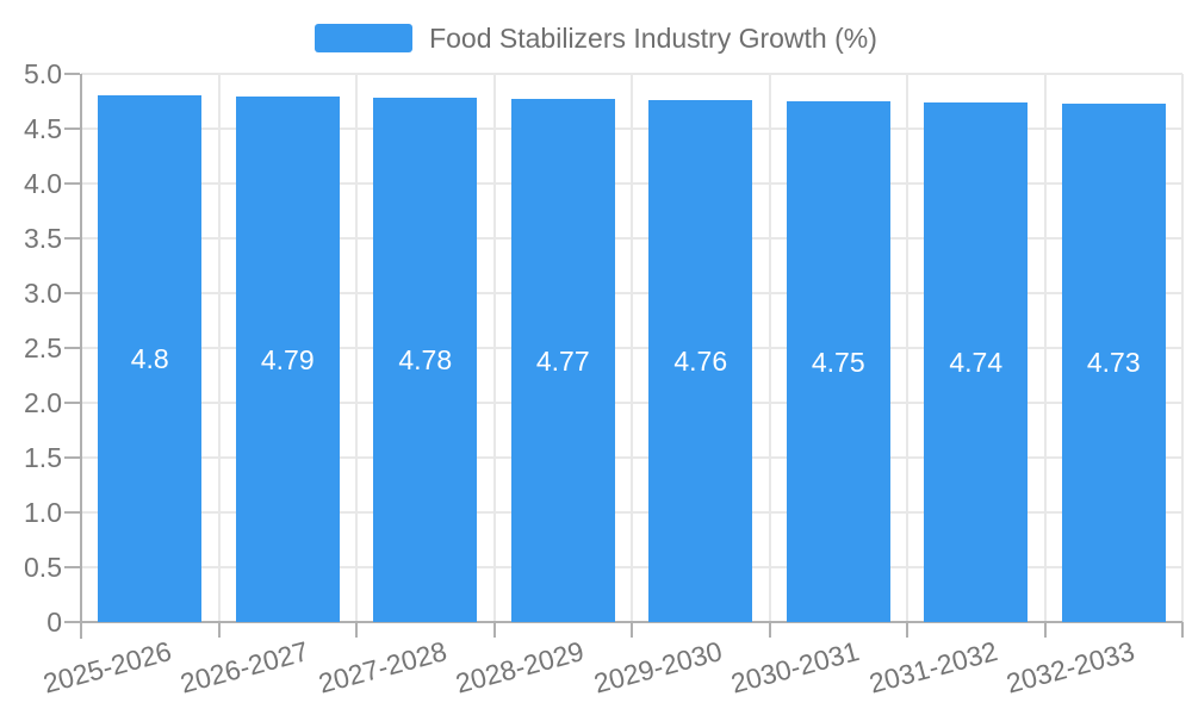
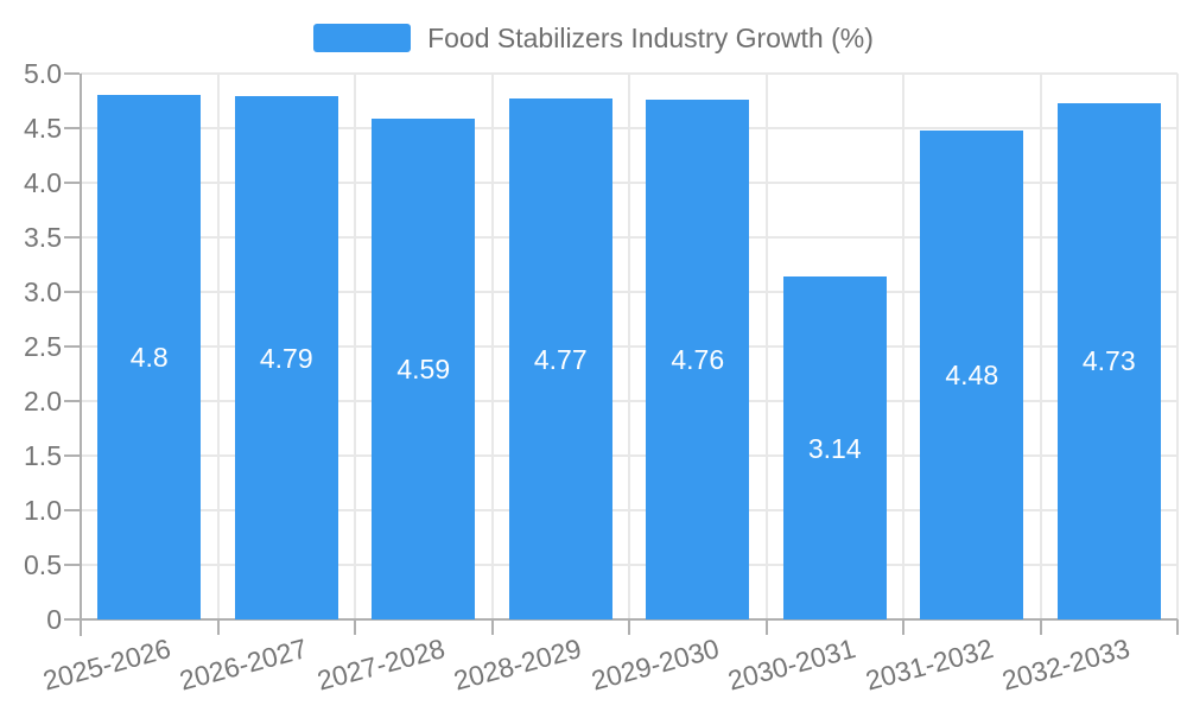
2027-2028: 4.78 -> 4.59
2030-2031: 4.75 -> 3.14
2031-2032: 4.74 -> 4.48
